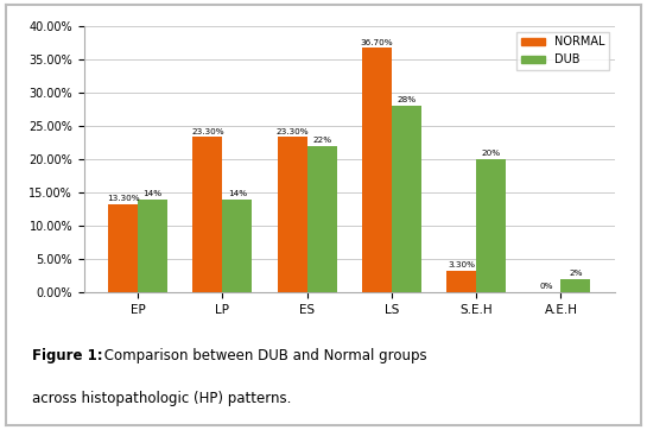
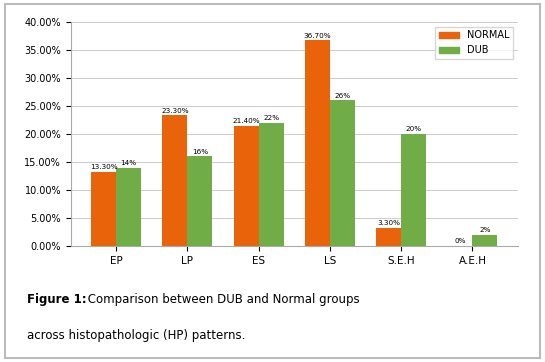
DUB/LP: 14% -> 16%
NORMAL/ES: 23.30% -> 21.40%
DUB/LS: 28% -> 26%
